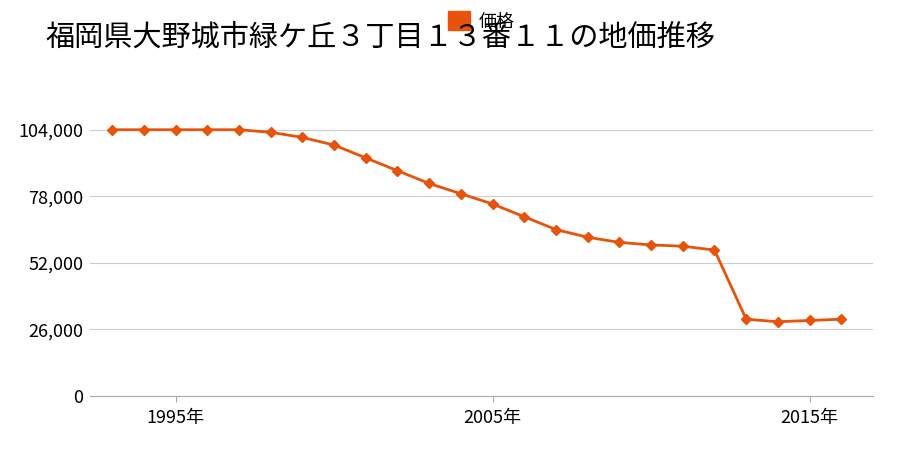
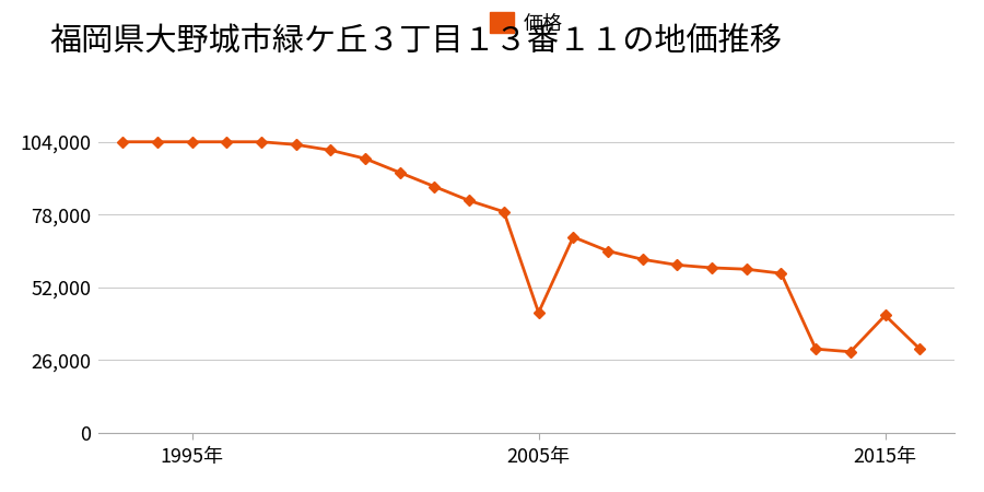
2005年: 75,000 -> 43,000
2015年: 29,500 -> 42,000
